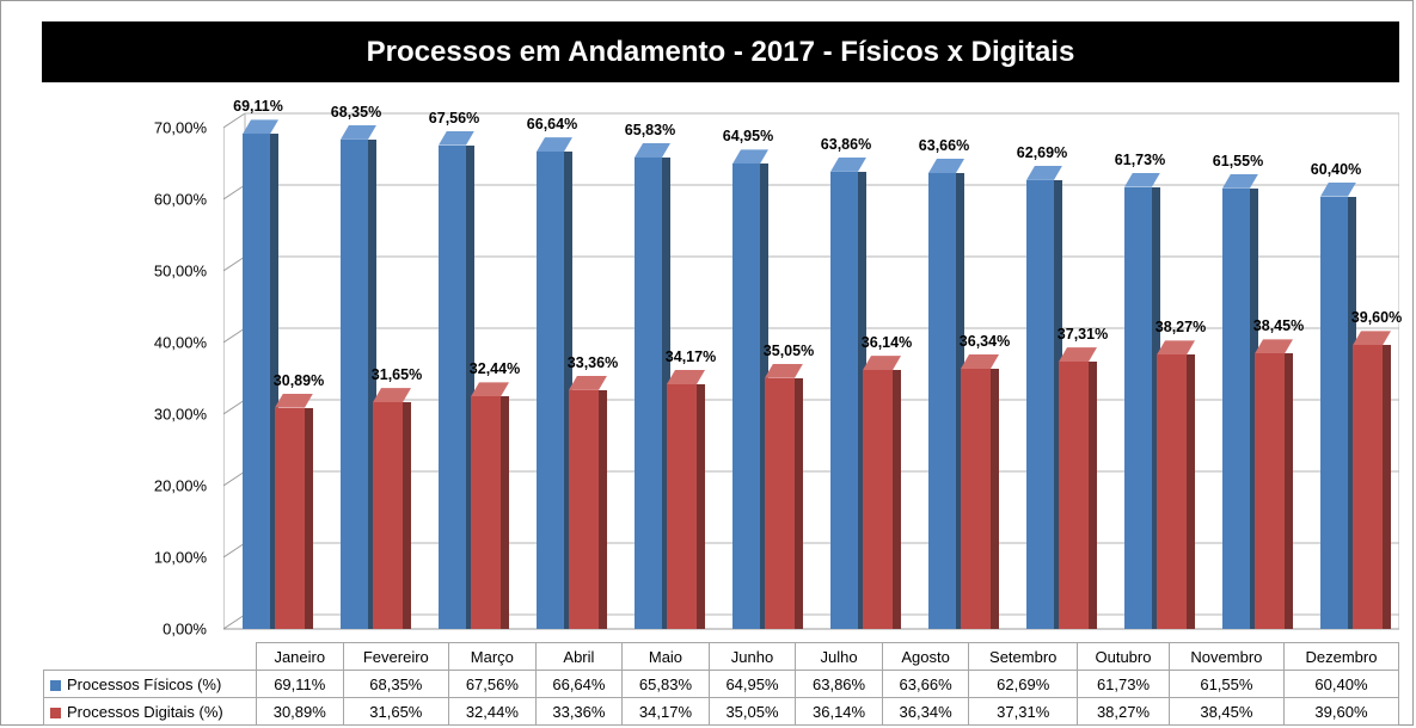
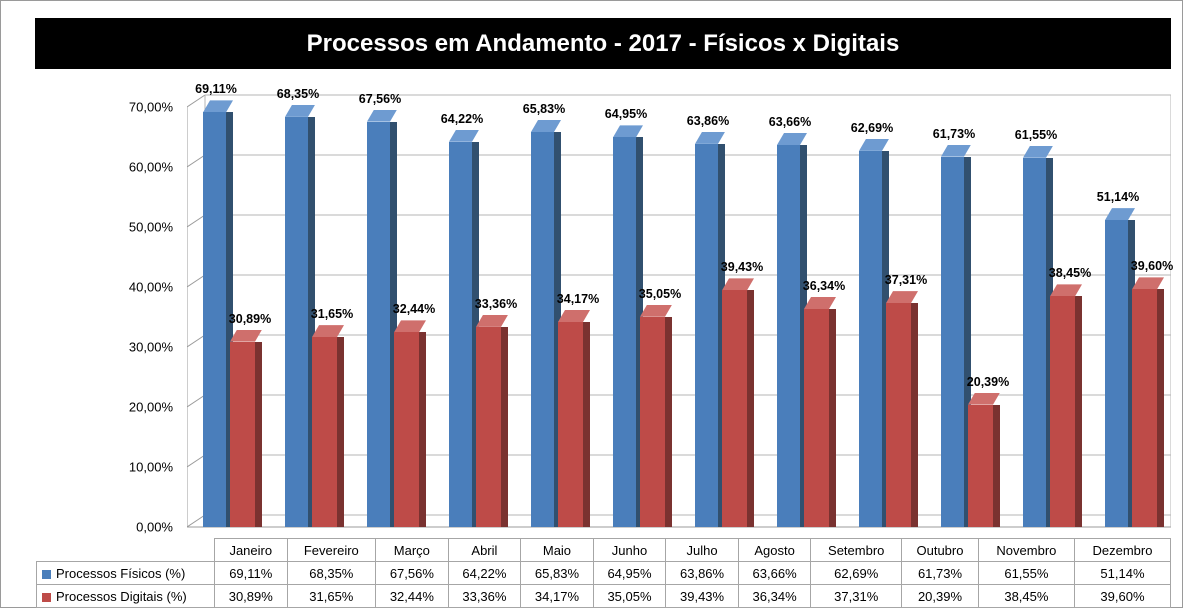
Processos Físicos (%)/Abril: 66,64% -> 64,22%
Processos Digitais (%)/Julho: 36,14% -> 39,43%
Processos Digitais (%)/Outubro: 38,27% -> 20,39%
Processos Físicos (%)/Dezembro: 60,40% -> 51,14%
